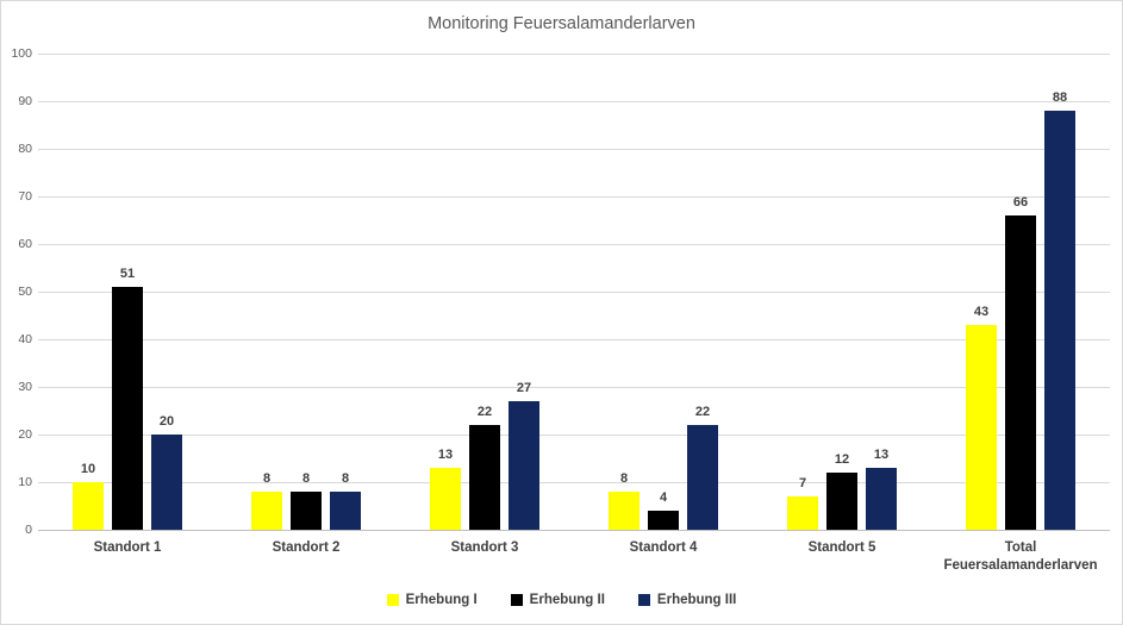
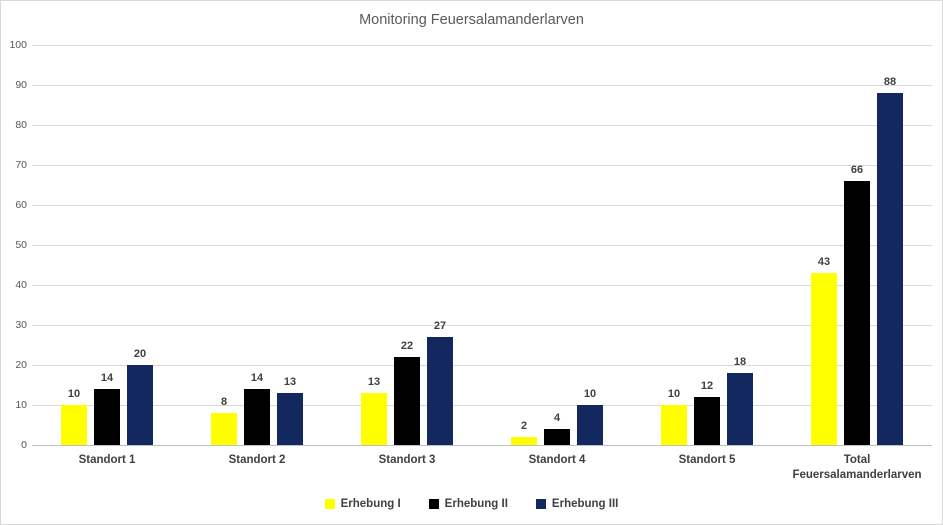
Erhebung II/Standort 1: 51 -> 14
Erhebung II/Standort 2: 8 -> 14
Erhebung III/Standort 2: 8 -> 13
Erhebung I/Standort 4: 8 -> 2
Erhebung III/Standort 4: 22 -> 10
Erhebung I/Standort 5: 7 -> 10
Erhebung III/Standort 5: 13 -> 18
